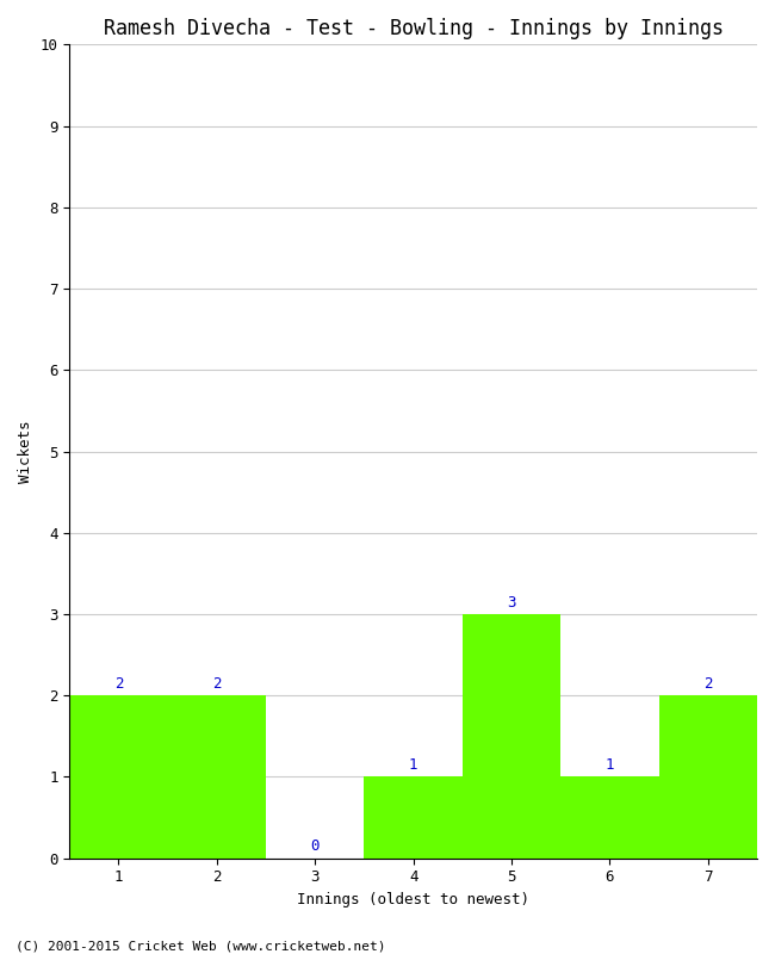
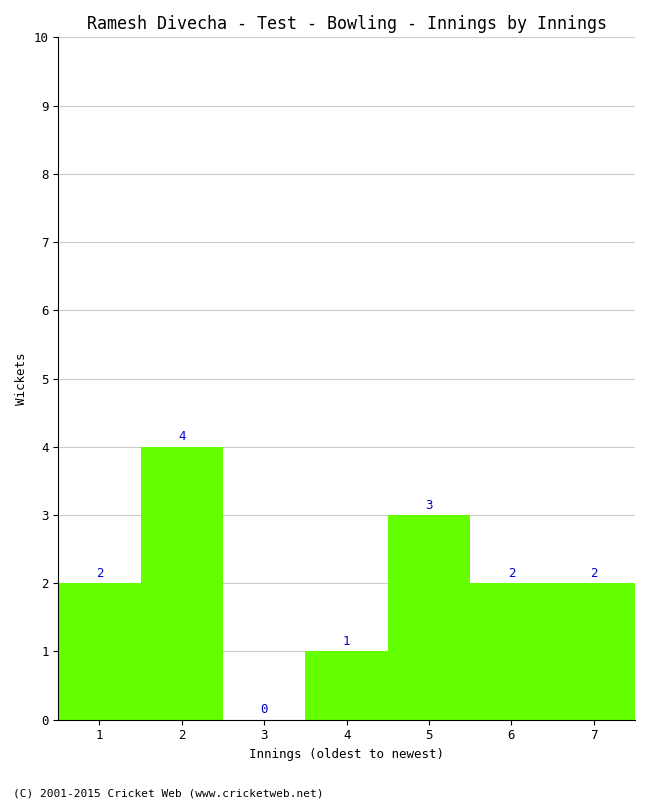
2: 2 -> 4
6: 1 -> 2
